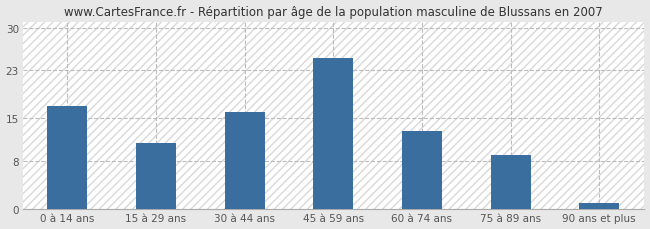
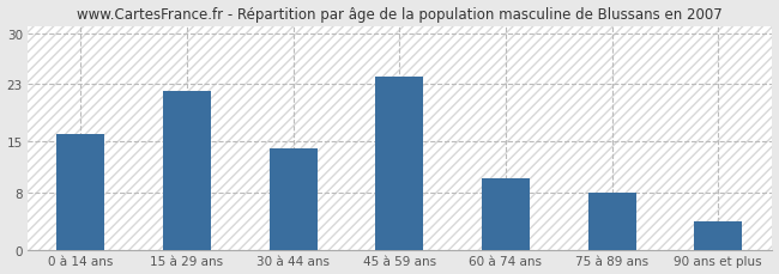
0 à 14 ans: 17 -> 16
15 à 29 ans: 11 -> 22
30 à 44 ans: 16 -> 14
45 à 59 ans: 25 -> 24
60 à 74 ans: 13 -> 10
75 à 89 ans: 9 -> 8
90 ans et plus: 1 -> 4
